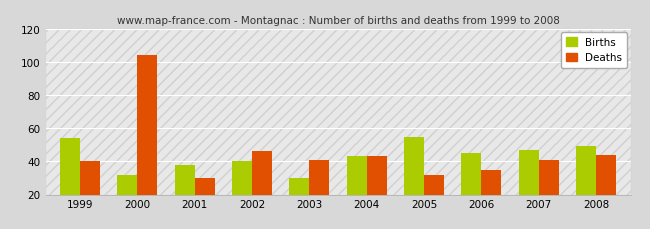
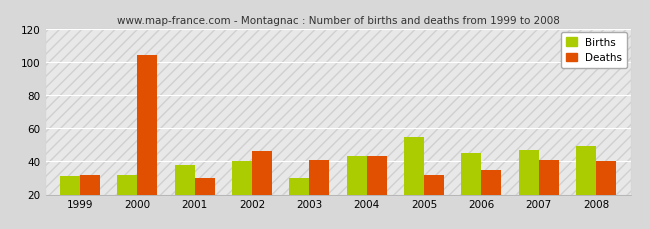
Births/1999: 54 -> 31
Deaths/1999: 40 -> 32
Deaths/2008: 44 -> 40
